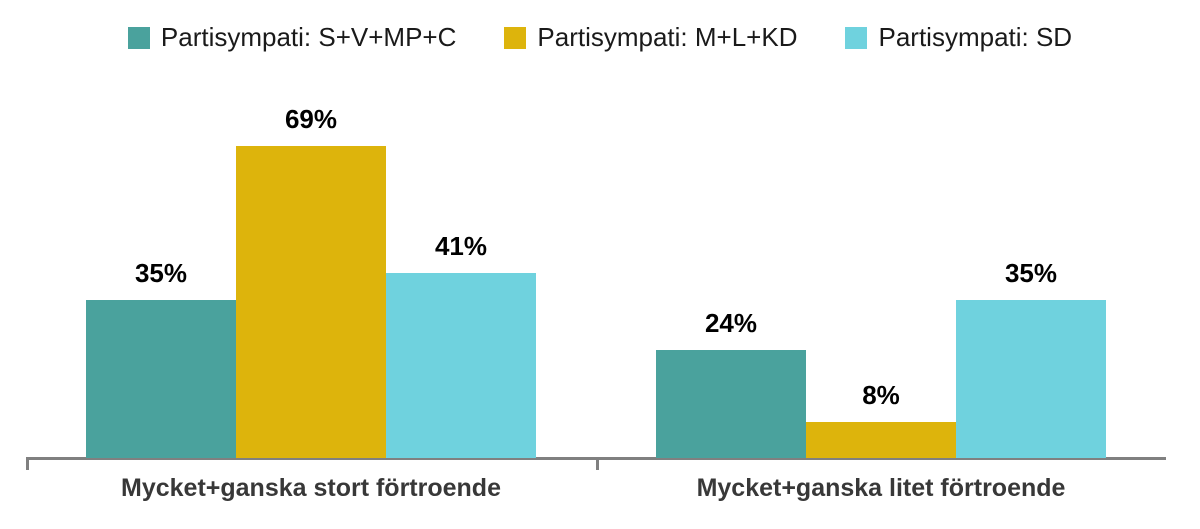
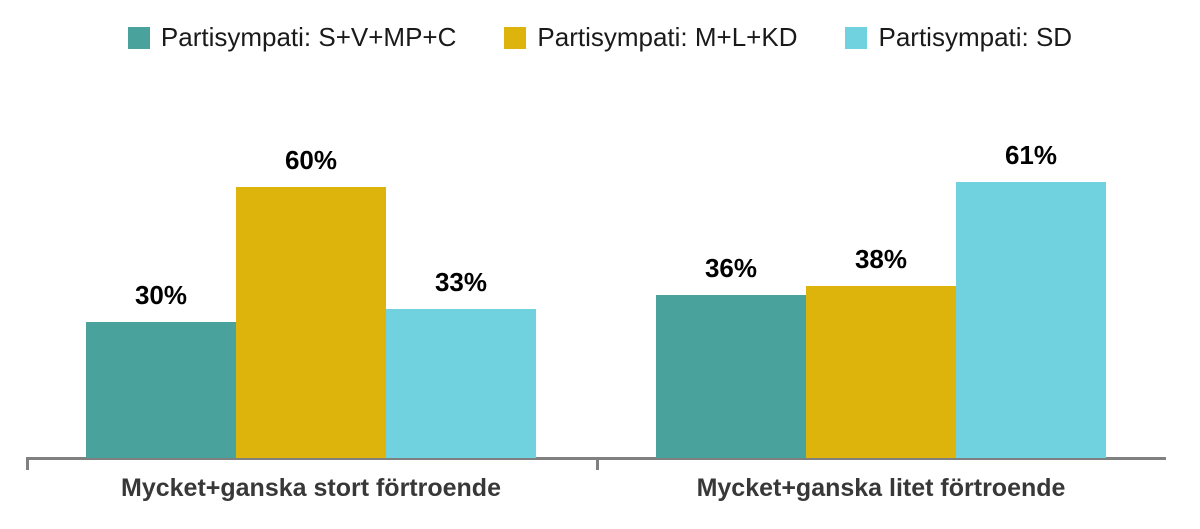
Partisympati: S+V+MP+C/Mycket+ganska stort förtroende: 35% -> 30%
Partisympati: M+L+KD/Mycket+ganska stort förtroende: 69% -> 60%
Partisympati: SD/Mycket+ganska stort förtroende: 41% -> 33%
Partisympati: S+V+MP+C/Mycket+ganska litet förtroende: 24% -> 36%
Partisympati: M+L+KD/Mycket+ganska litet förtroende: 8% -> 38%
Partisympati: SD/Mycket+ganska litet förtroende: 35% -> 61%
